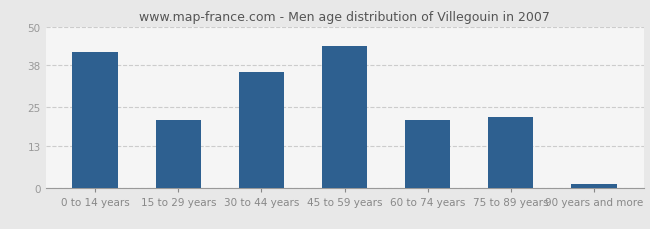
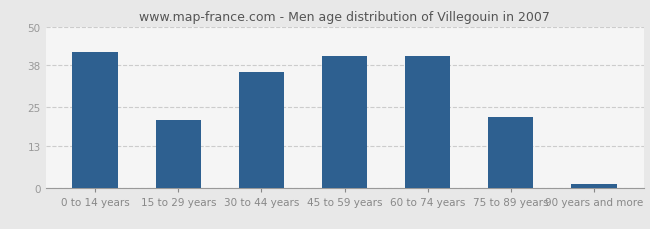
45 to 59 years: 44 -> 41
60 to 74 years: 21 -> 41
